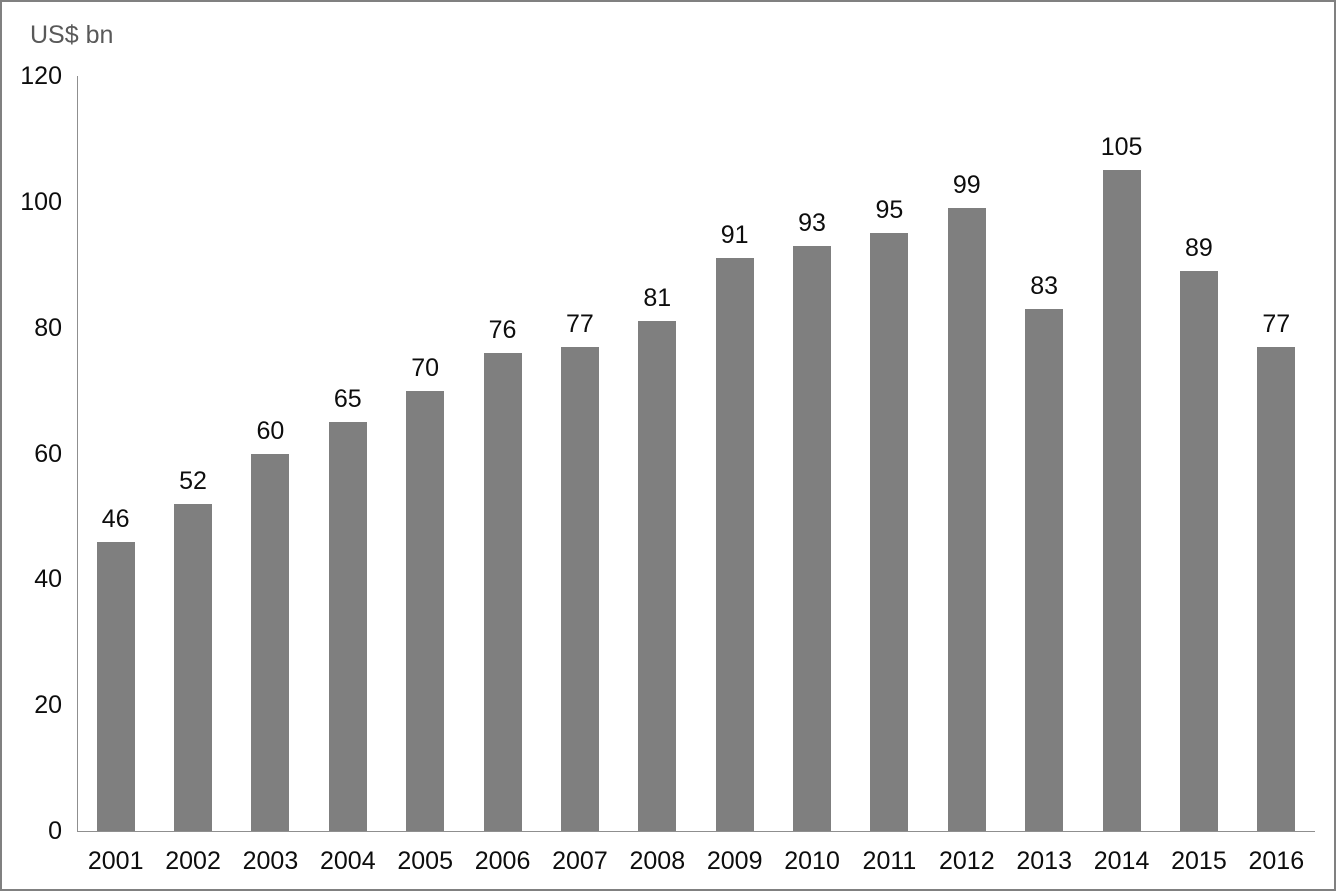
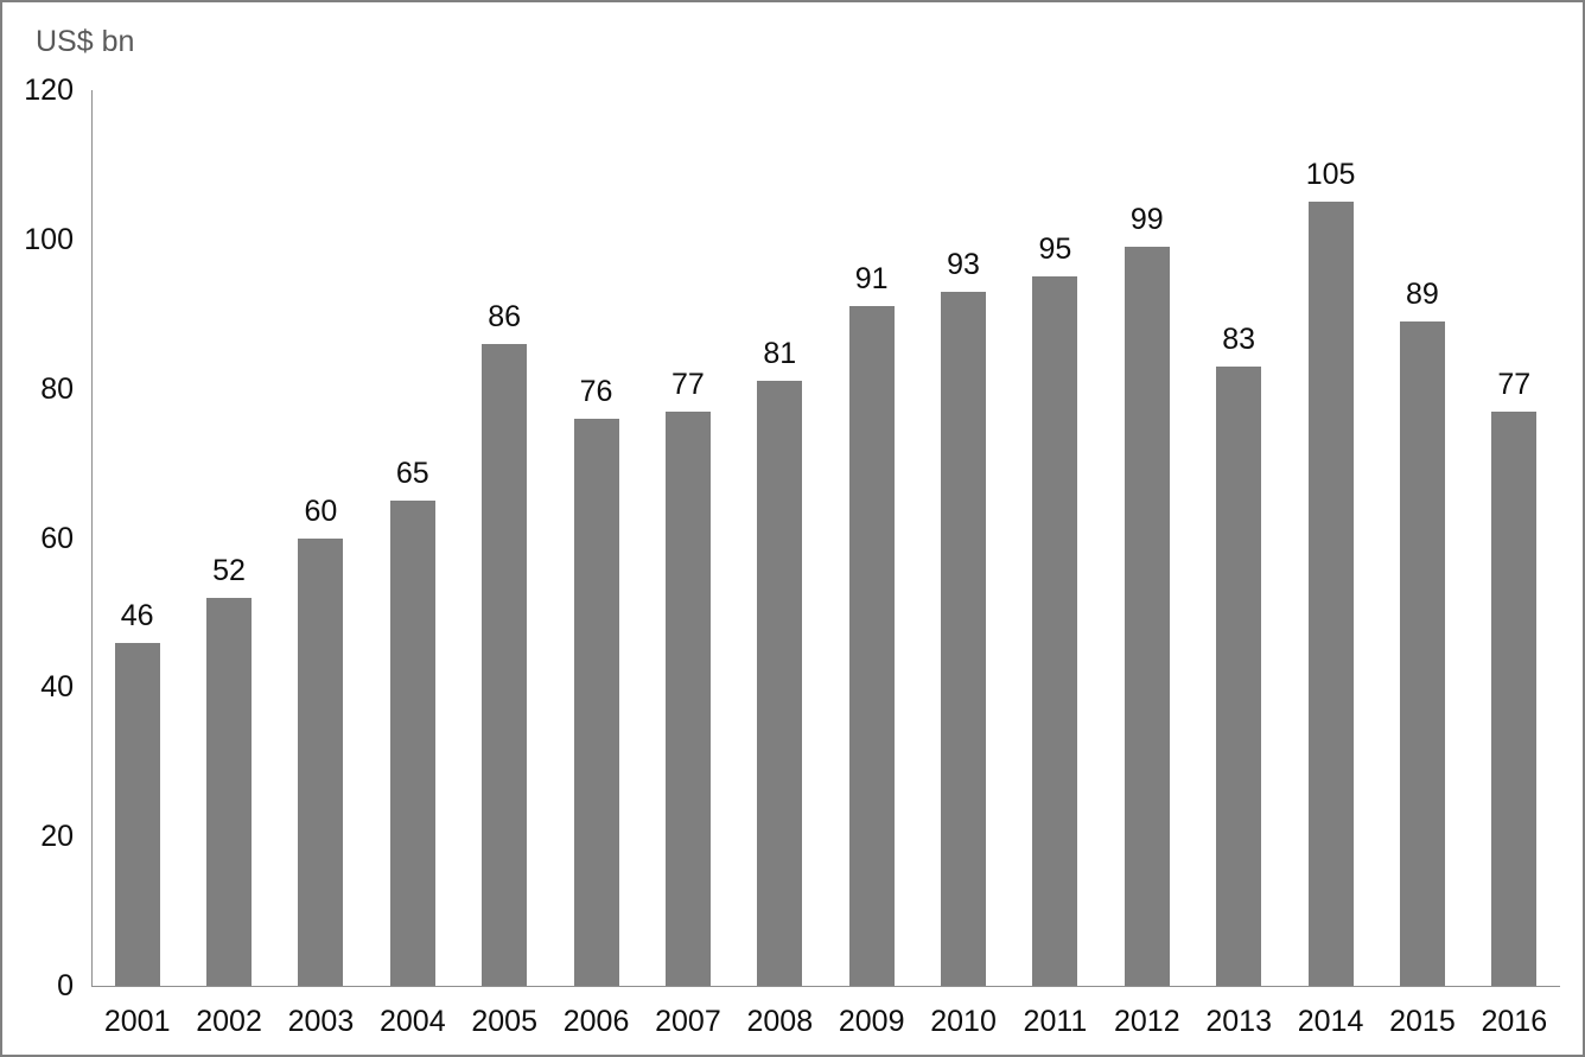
2005: 70 -> 86
